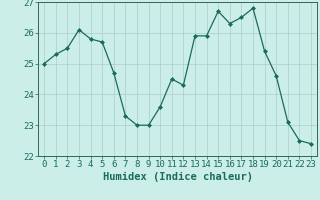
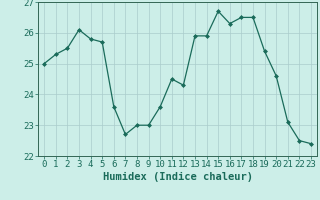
6: 24.7 -> 23.6
7: 23.3 -> 22.7
18: 26.8 -> 26.5
